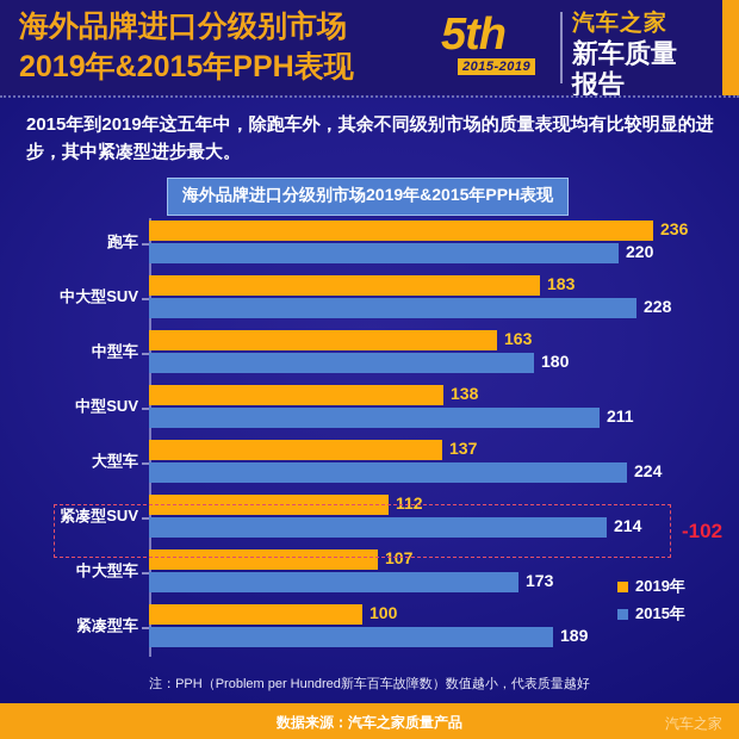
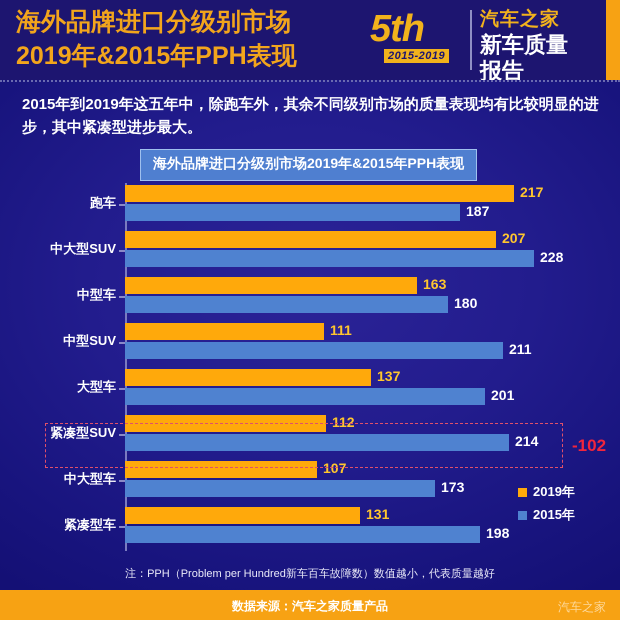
2019年/跑车: 236 -> 217
2015年/跑车: 220 -> 187
2019年/中大型SUV: 183 -> 207
2019年/中型SUV: 138 -> 111
2015年/大型车: 224 -> 201
2019年/紧凑型车: 100 -> 131
2015年/紧凑型车: 189 -> 198
